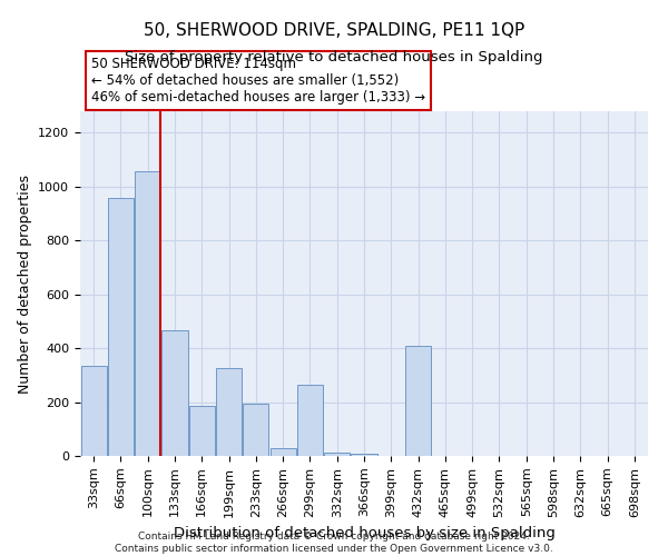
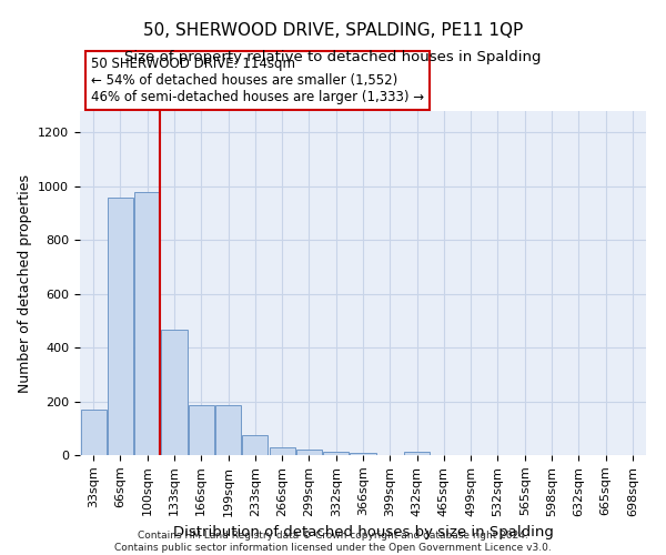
33sqm: 335 -> 170
100sqm: 1055 -> 980
199sqm: 325 -> 185
233sqm: 195 -> 75
299sqm: 265 -> 22
432sqm: 410 -> 13
